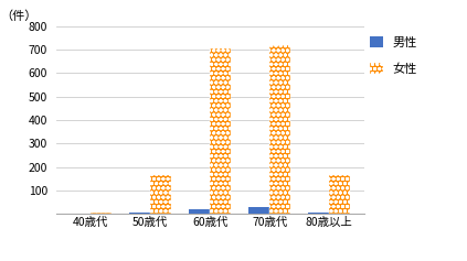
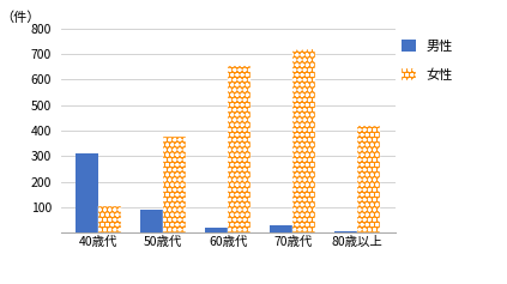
男性/40歳代: 2 -> 310
女性/40歳代: 8 -> 105
男性/50歳代: 4 -> 90
女性/50歳代: 167 -> 375
女性/60歳代: 707 -> 655
女性/80歳以上: 165 -> 420
